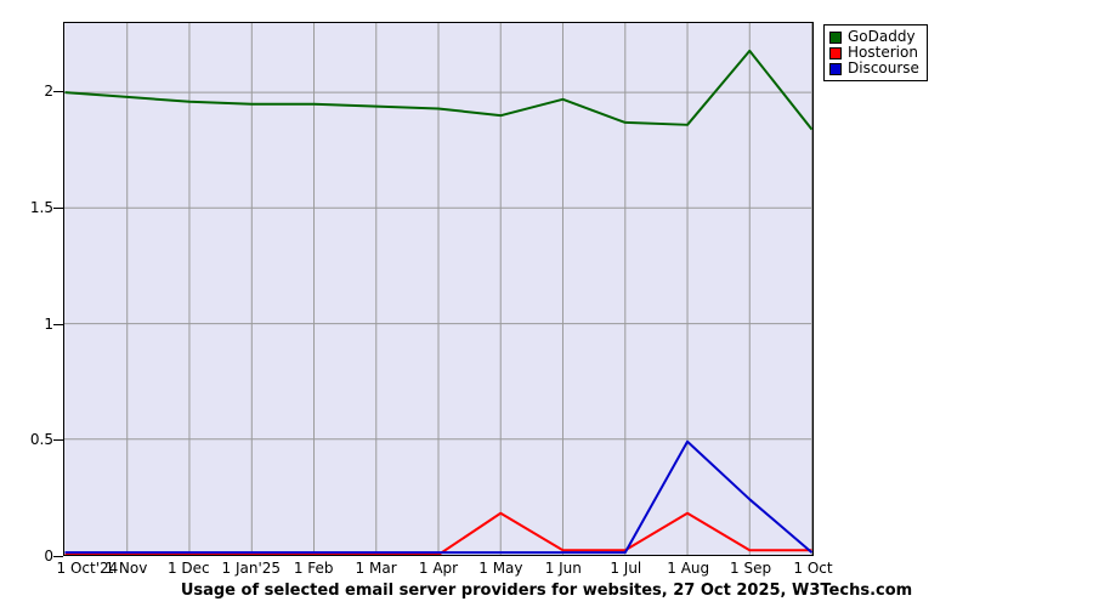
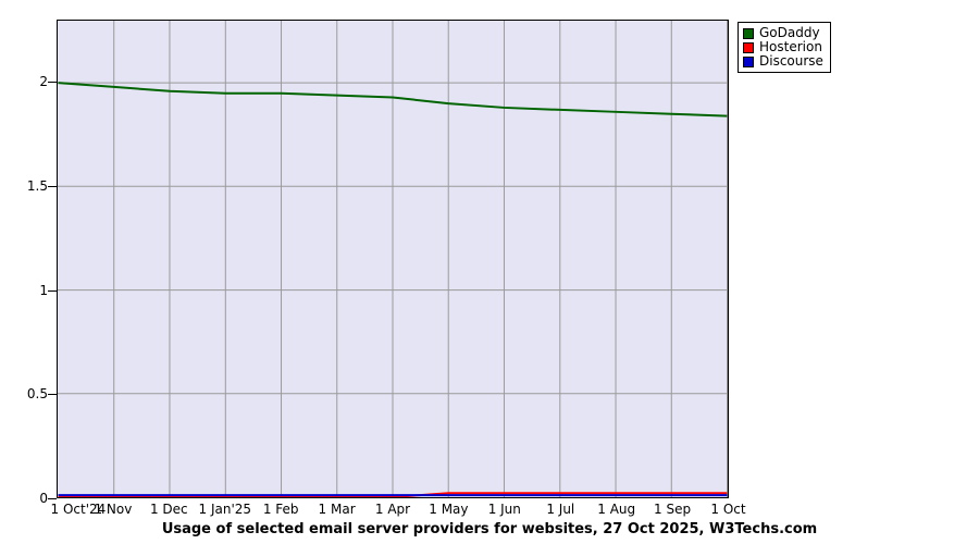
Hosterion/1 May: 0.18 -> 0.02
GoDaddy/1 Jun: 1.97 -> 1.88
Hosterion/1 Aug: 0.18 -> 0.02
Discourse/1 Aug: 0.49 -> 0.01
GoDaddy/1 Sep: 2.18 -> 1.85
Discourse/1 Sep: 0.24 -> 0.01
